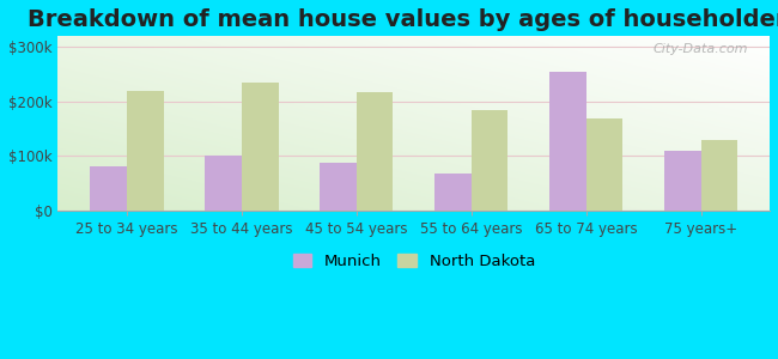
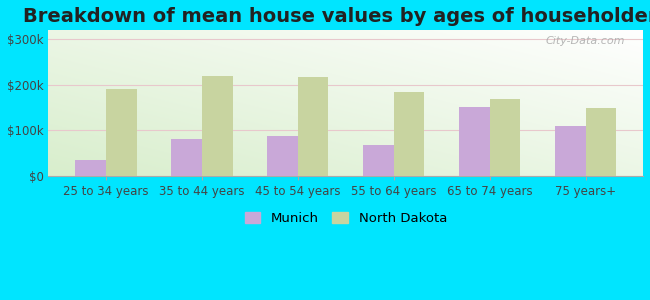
Munich/25 to 34 years: $80k -> $35k
North Dakota/25 to 34 years: $220k -> $190k
Munich/35 to 44 years: $100k -> $80k
North Dakota/35 to 44 years: $235k -> $220k
Munich/65 to 74 years: $255k -> $150k
North Dakota/75 years+: $130k -> $148k
